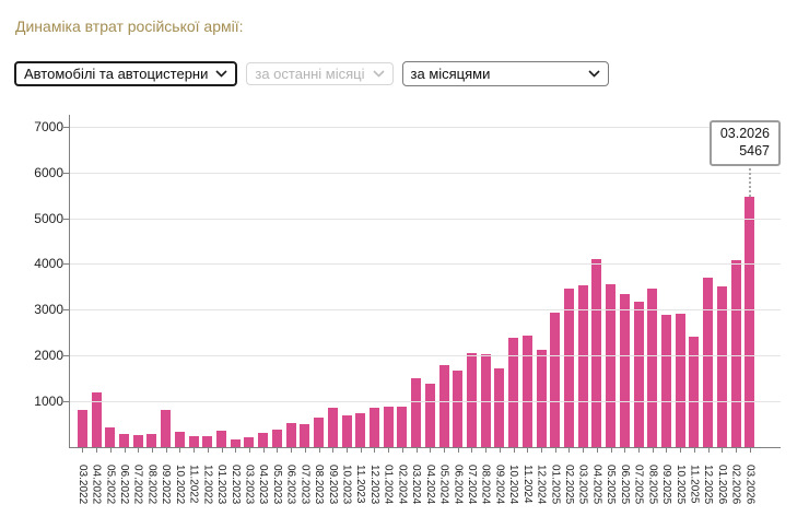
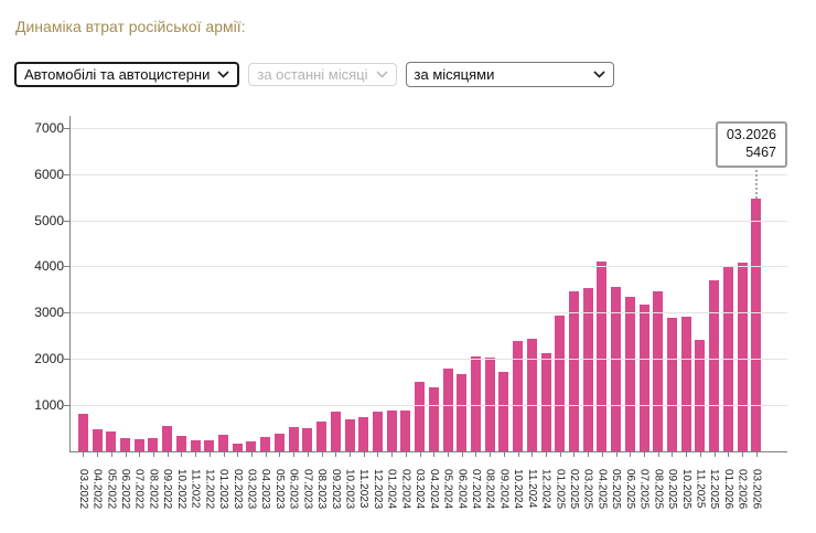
04.2022: 1200 -> 500
09.2022: 800 -> 600
01.2026: 3500 -> 4000
